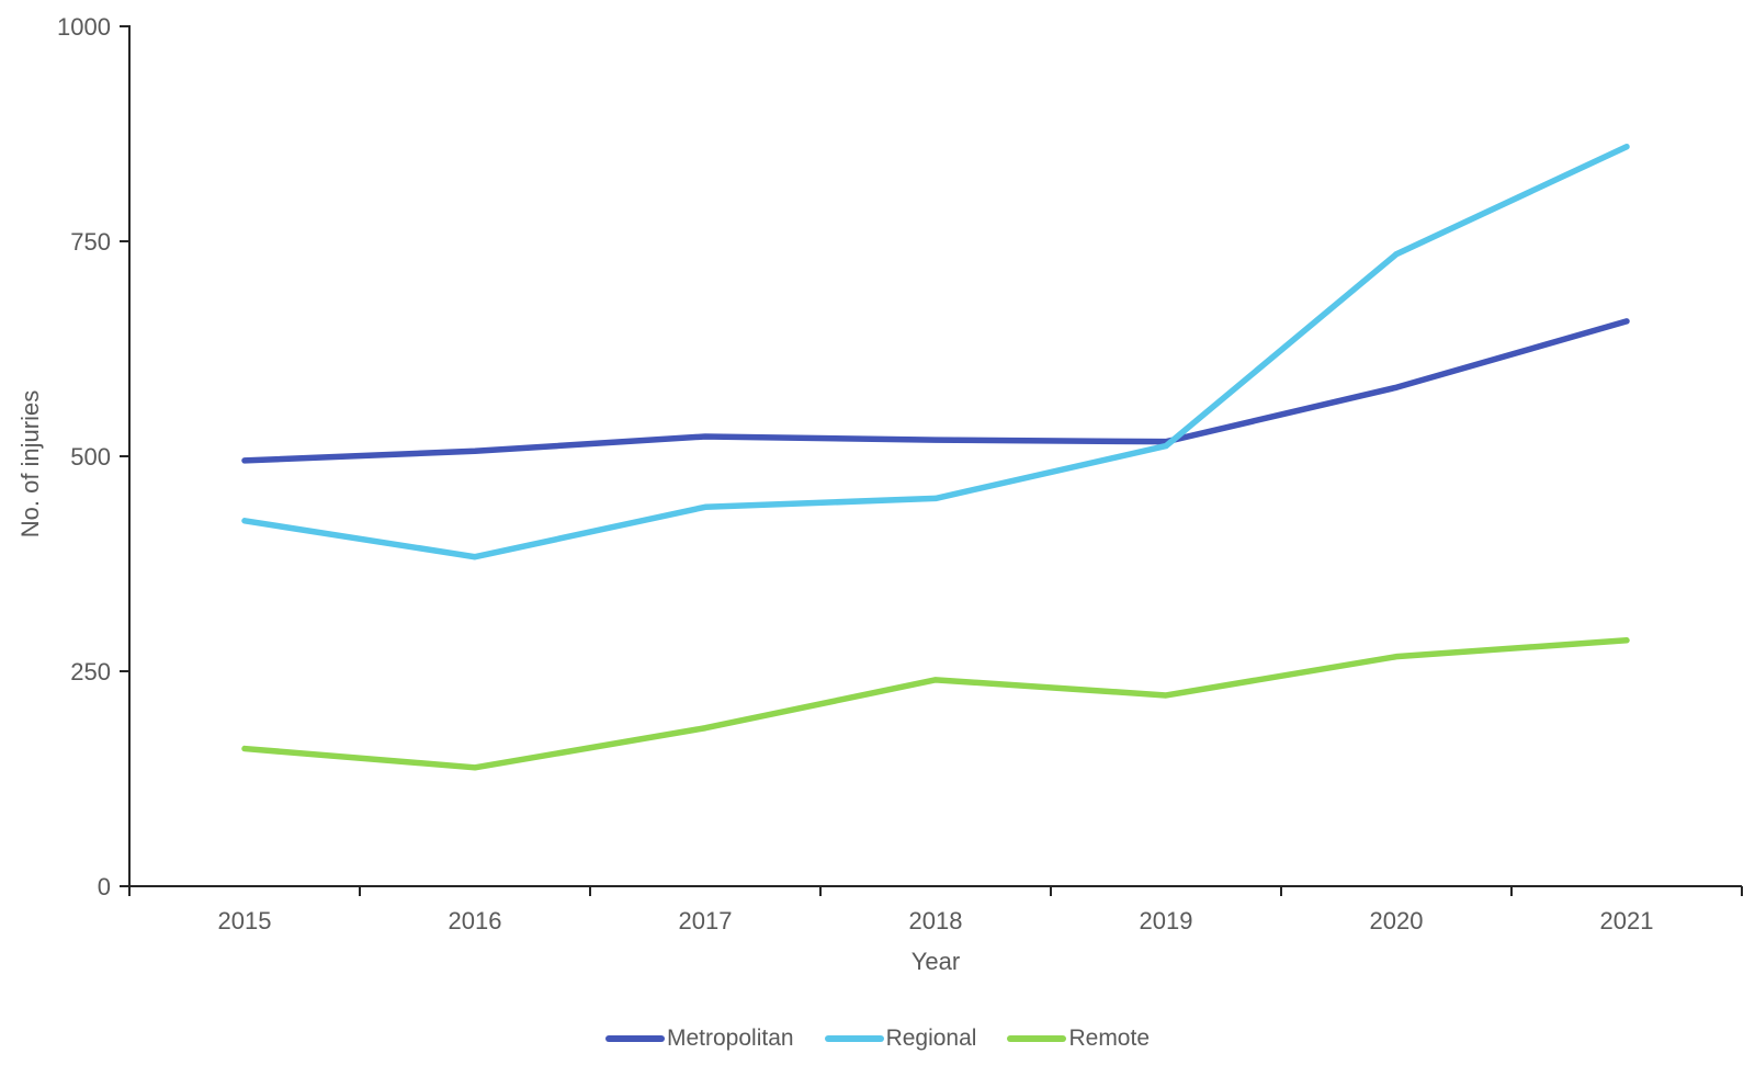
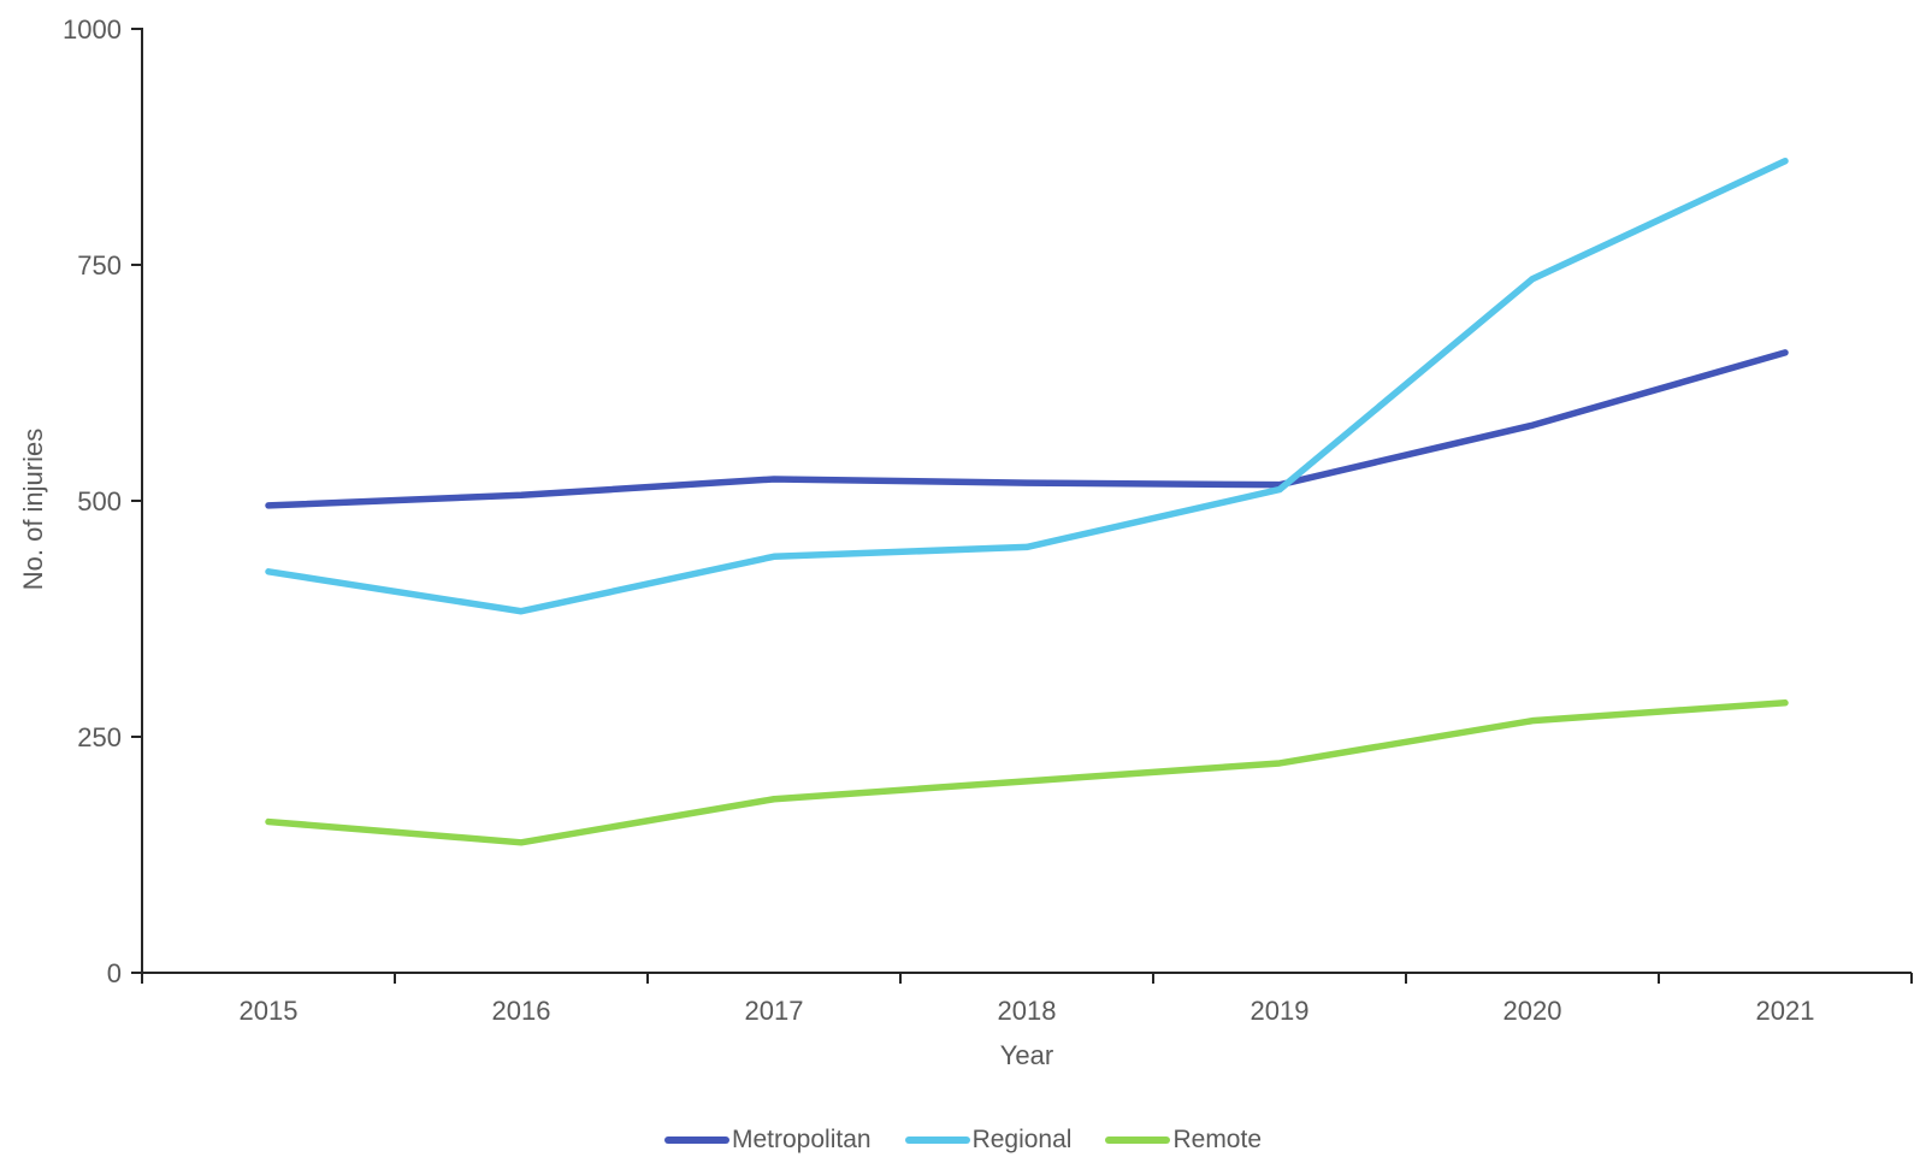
Remote/2018: 240 -> 200
